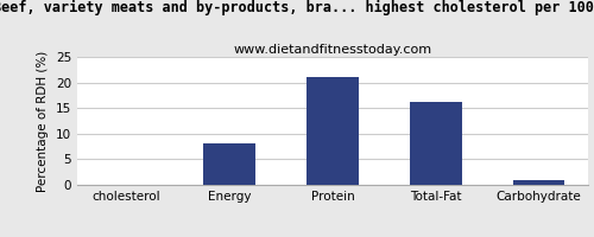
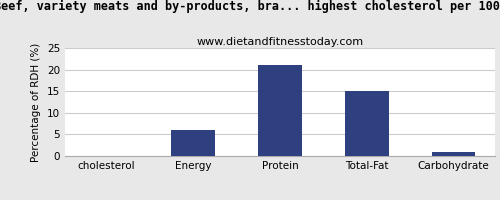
Energy: 8.1 -> 6.0
Total-Fat: 16.2 -> 15.0
